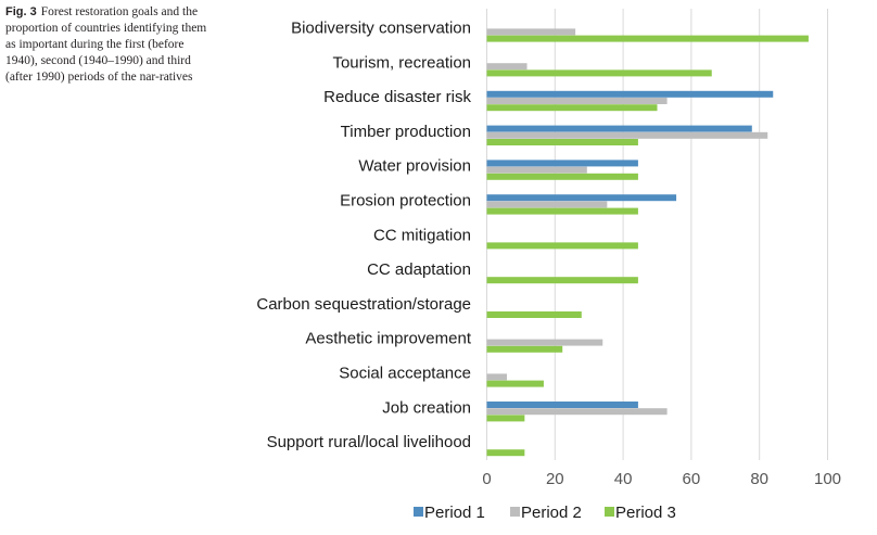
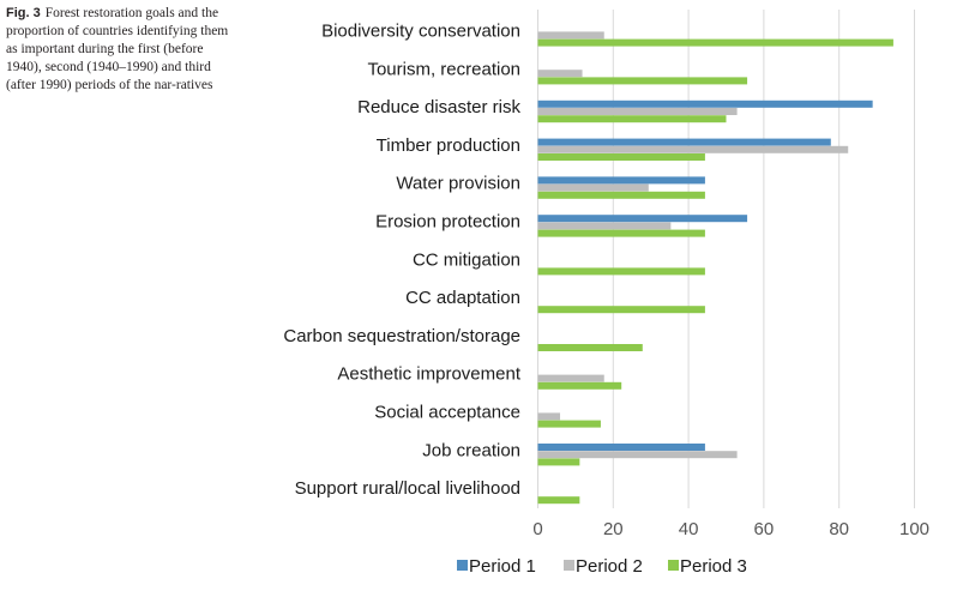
Period 2/Biodiversity conservation: 26 -> 18
Period 3/Tourism, recreation: 66 -> 56
Period 1/Reduce disaster risk: 84 -> 89
Period 2/Aesthetic improvement: 34 -> 18
